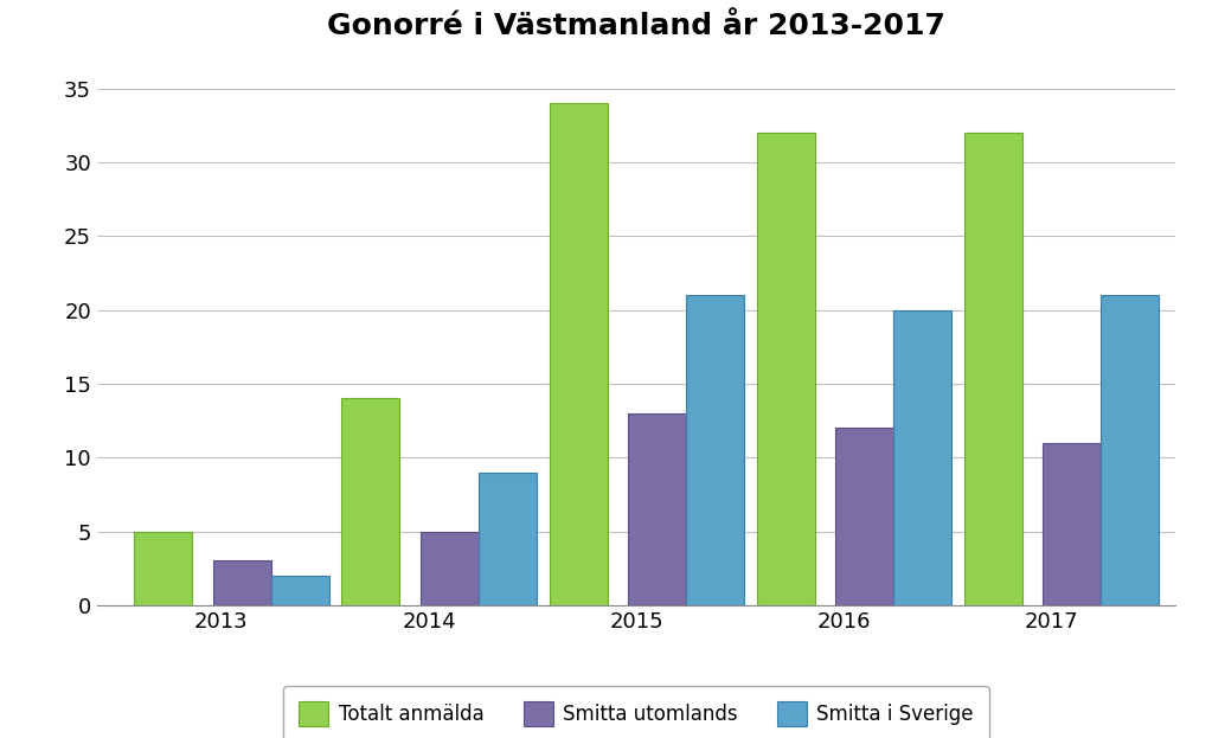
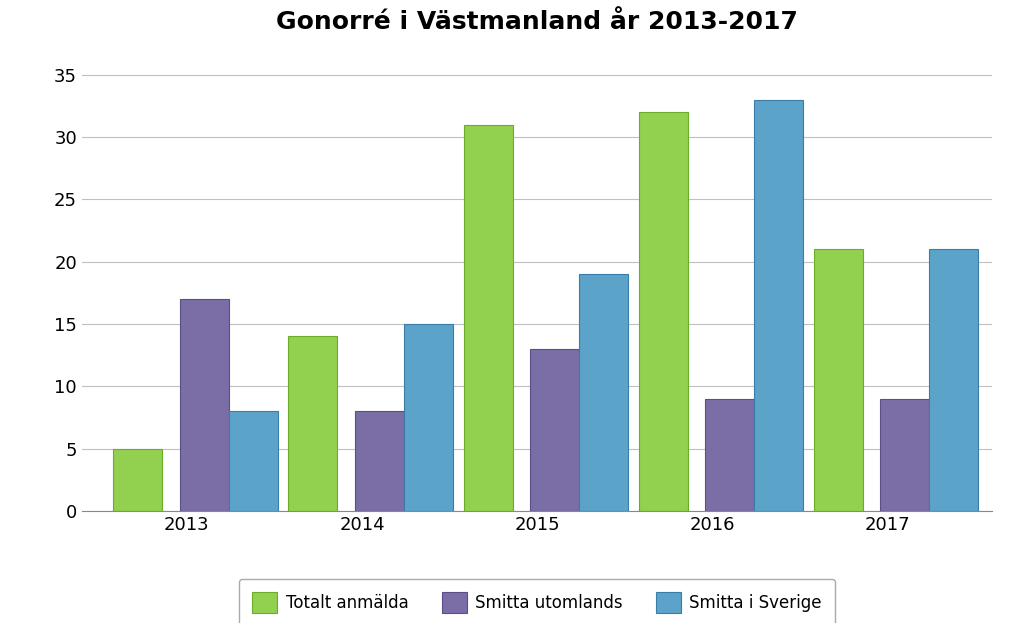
Smitta utomlands/2013: 3 -> 17
Smitta i Sverige/2013: 2 -> 8
Smitta utomlands/2014: 5 -> 8
Smitta i Sverige/2014: 9 -> 15
Totalt anmälda/2015: 34 -> 31
Smitta i Sverige/2015: 21 -> 19
Smitta utomlands/2016: 12 -> 9
Smitta i Sverige/2016: 20 -> 33
Totalt anmälda/2017: 32 -> 21
Smitta utomlands/2017: 11 -> 9
